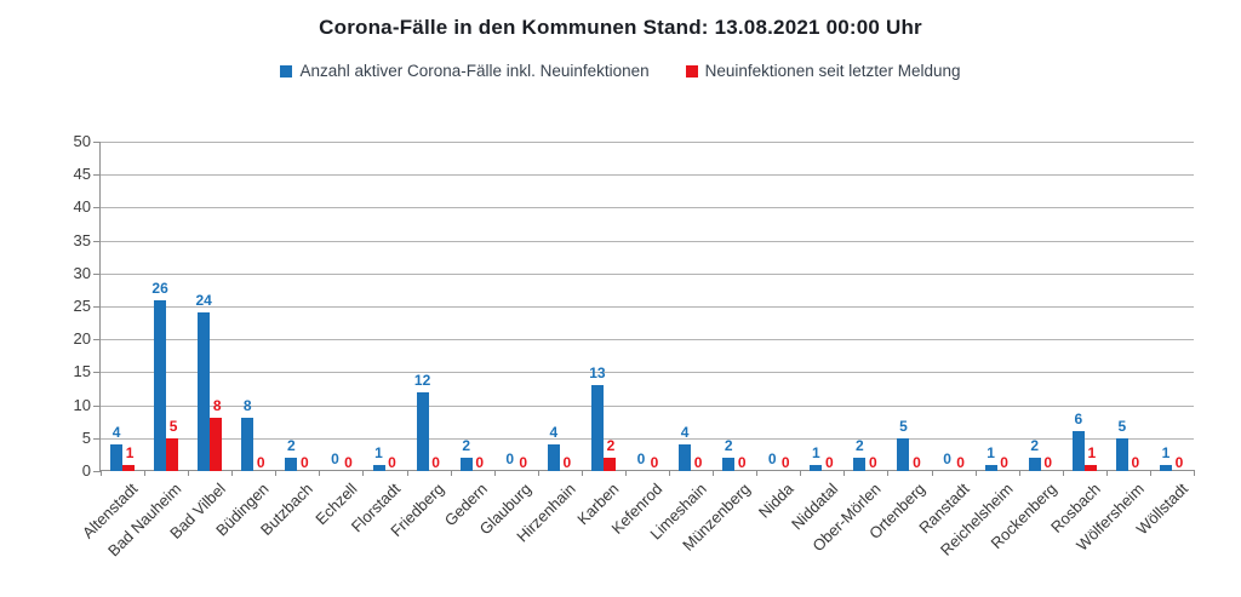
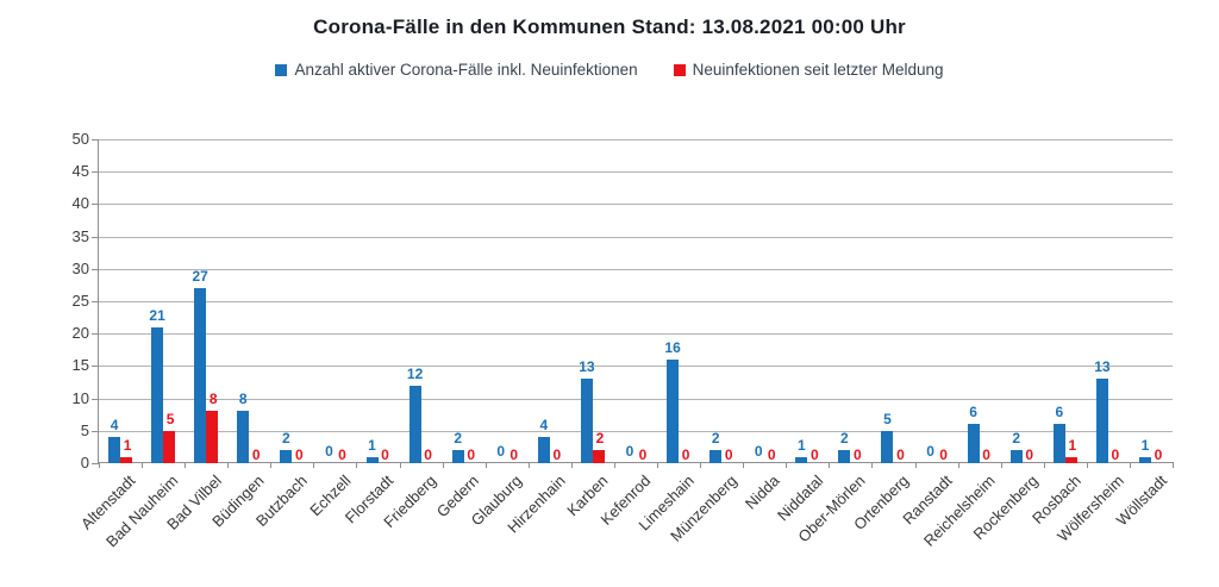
Anzahl aktiver Corona-Fälle inkl. Neuinfektionen/Bad Nauheim: 26 -> 21
Anzahl aktiver Corona-Fälle inkl. Neuinfektionen/Bad Vilbel: 24 -> 27
Anzahl aktiver Corona-Fälle inkl. Neuinfektionen/Limeshain: 4 -> 16
Anzahl aktiver Corona-Fälle inkl. Neuinfektionen/Reichelsheim: 1 -> 6
Anzahl aktiver Corona-Fälle inkl. Neuinfektionen/Wölfersheim: 5 -> 13
